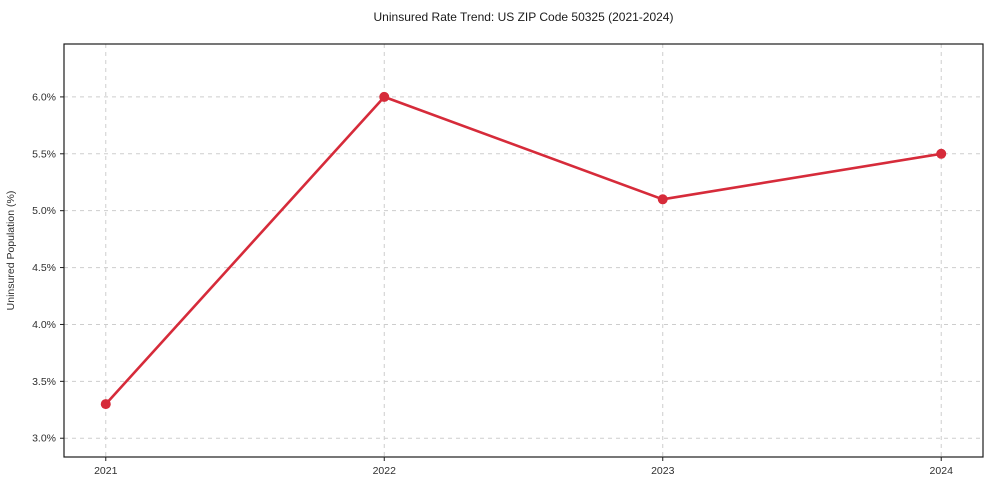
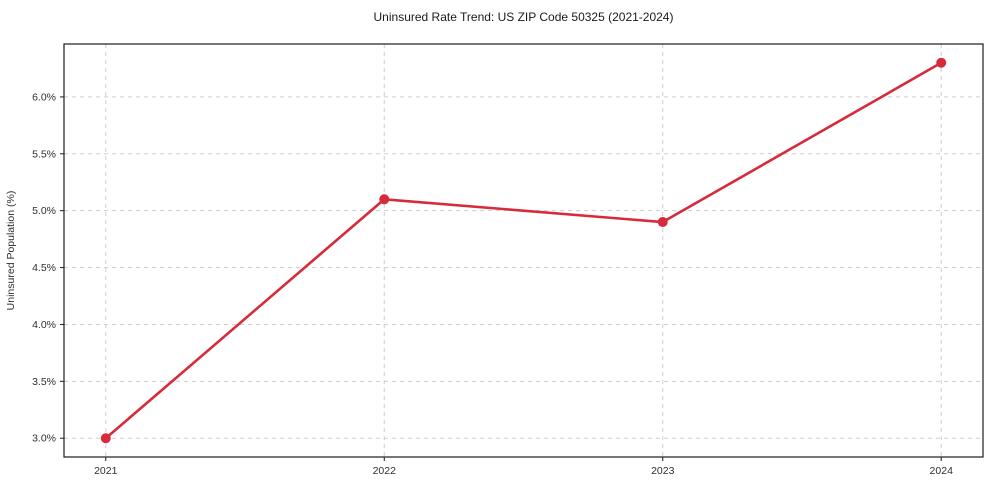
2021: 3.3% -> 3.0%
2022: 6.0% -> 5.1%
2023: 5.1% -> 4.9%
2024: 5.5% -> 6.3%
